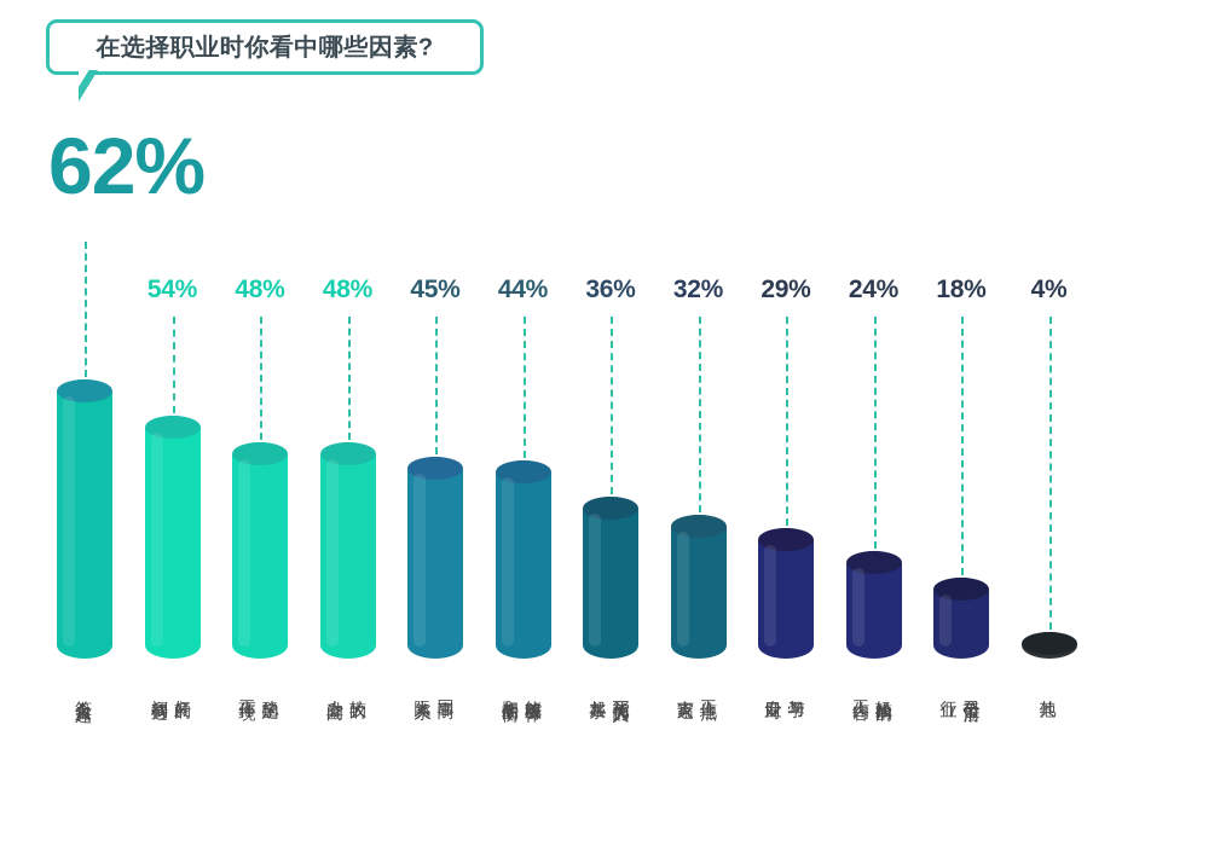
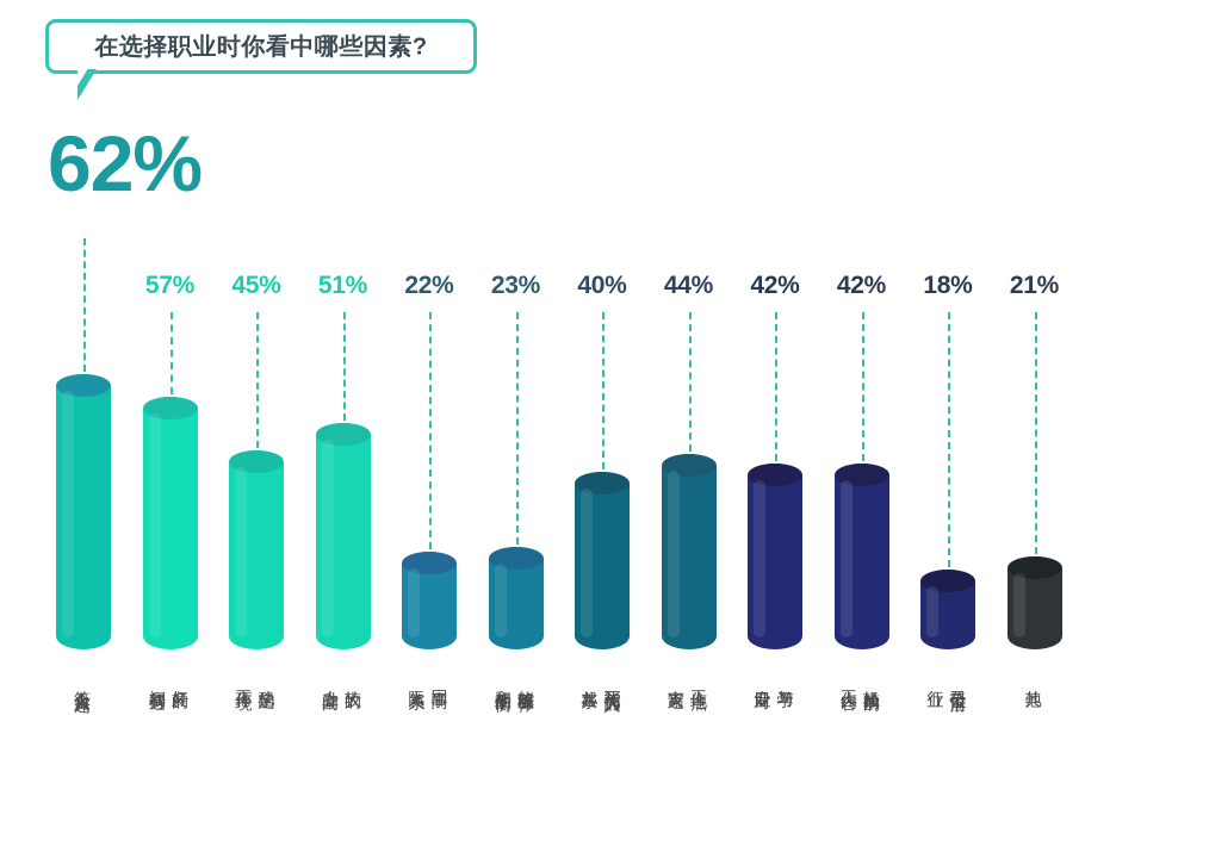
良好的福利待遇: 54% -> 57%
稳定的工作环境: 48% -> 45%
较大的上升空间: 48% -> 51%
同事间人际关系: 45% -> 22%
能够获得工作和生活的平衡: 44% -> 23%
能与优秀的人一起共事: 36% -> 40%
工作地点离家近: 32% -> 44%
与学习专业对口: 29% -> 42%
轻松简单的工作内容: 24% -> 42%
其他: 4% -> 21%
